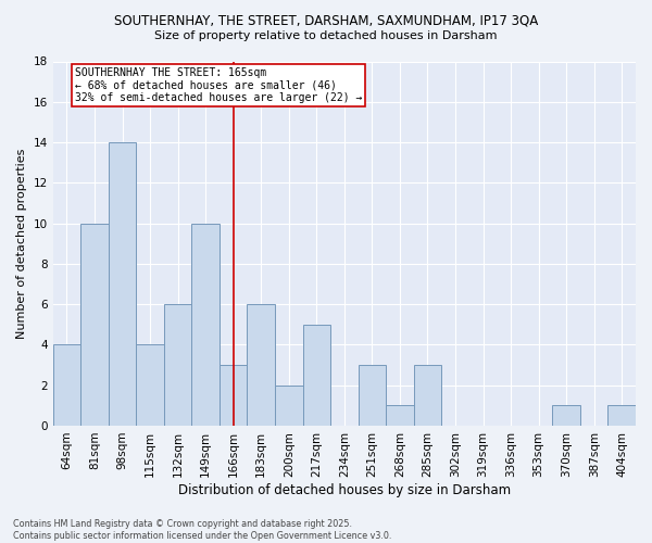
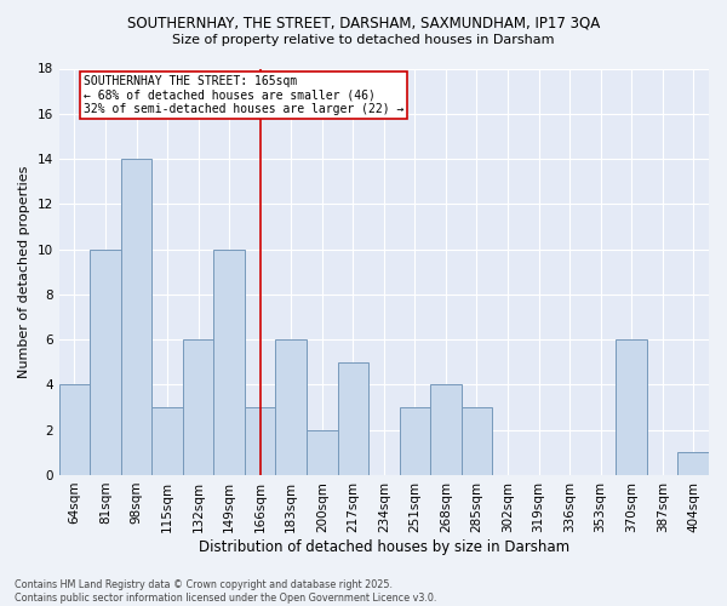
115sqm: 4 -> 3
268sqm: 1 -> 4
370sqm: 1 -> 6
